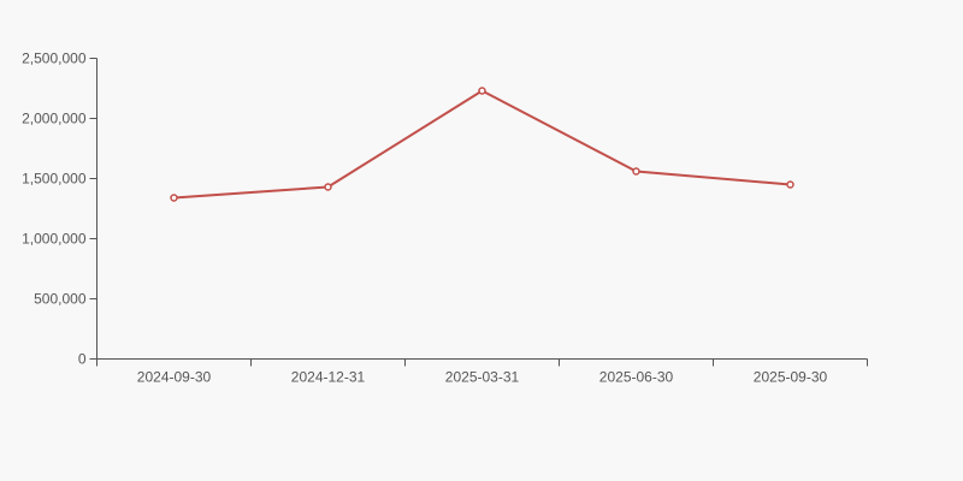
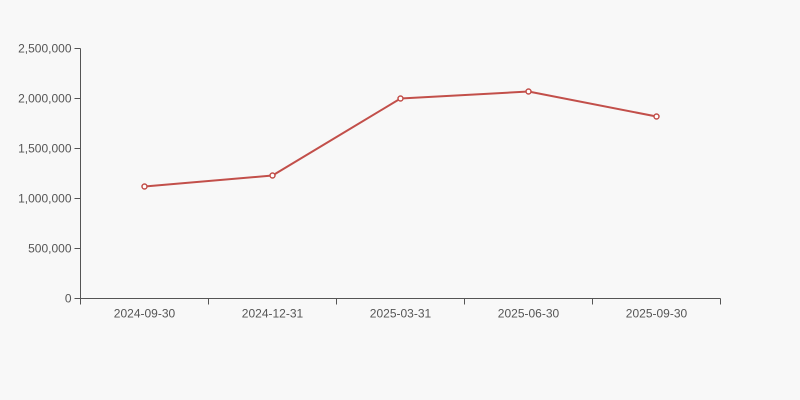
2024-09-30: 1340000 -> 1120000
2024-12-31: 1430000 -> 1230000
2025-03-31: 2230000 -> 2000000
2025-06-30: 1560000 -> 2070000
2025-09-30: 1450000 -> 1820000
